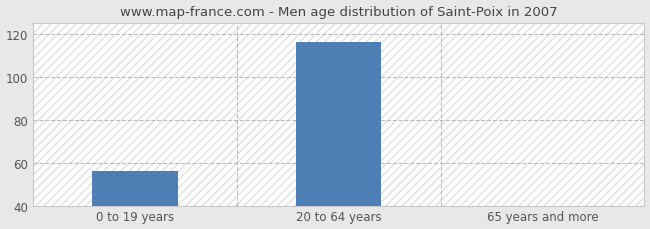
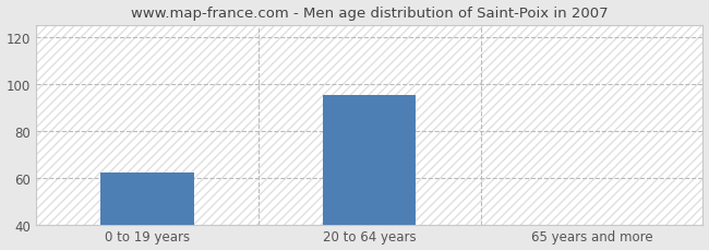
0 to 19 years: 56 -> 62
20 to 64 years: 116 -> 95
